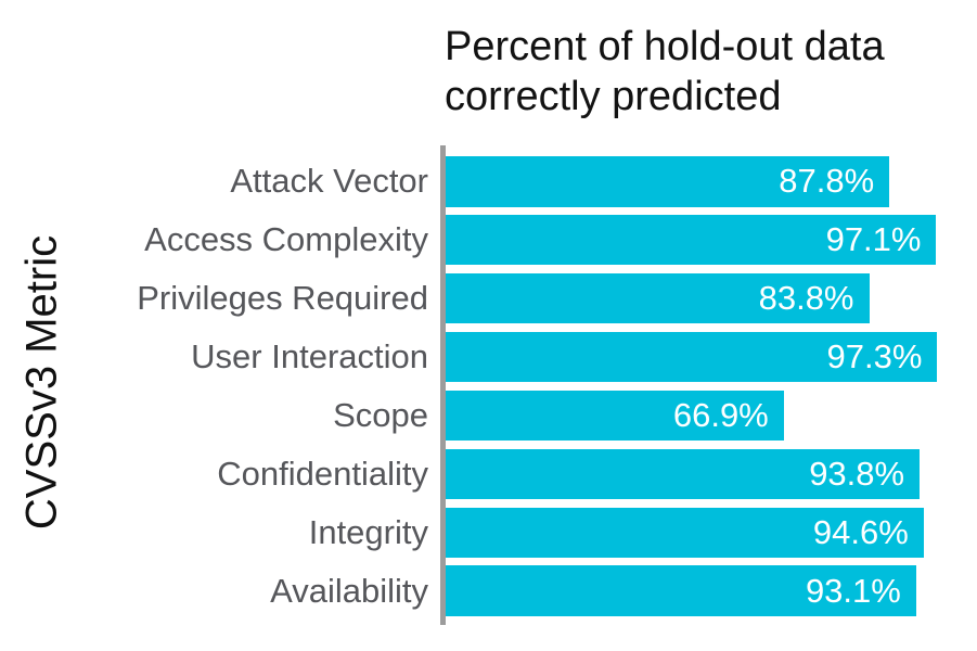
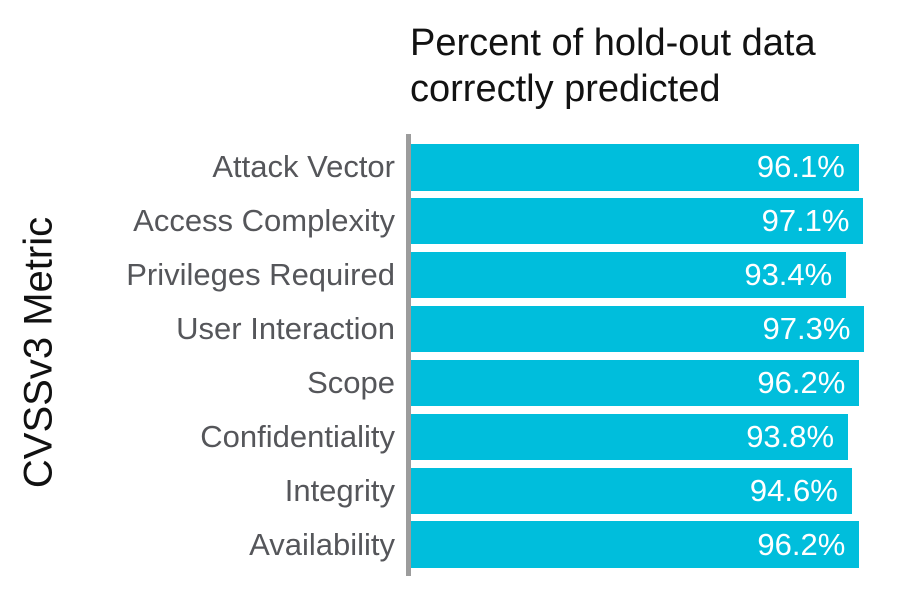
Attack Vector: 87.8% -> 96.1%
Privileges Required: 83.8% -> 93.4%
Scope: 66.9% -> 96.2%
Availability: 93.1% -> 96.2%
